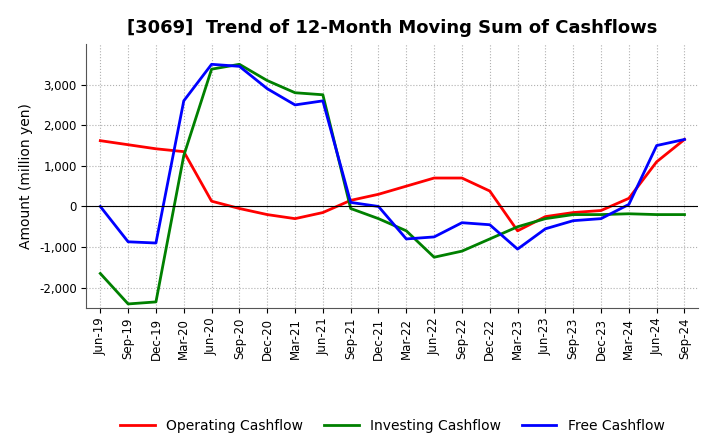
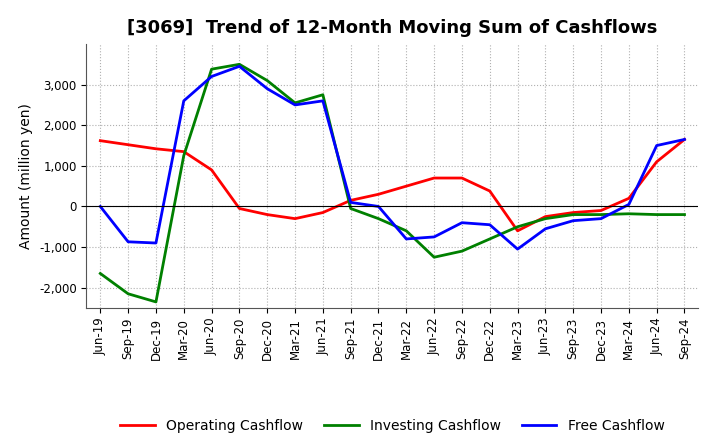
Investing Cashflow/Sep-19: -2,400 -> -2,150
Operating Cashflow/Jun-20: 130 -> 900
Free Cashflow/Jun-20: 3,500 -> 3,200
Investing Cashflow/Mar-21: 2,800 -> 2,550
